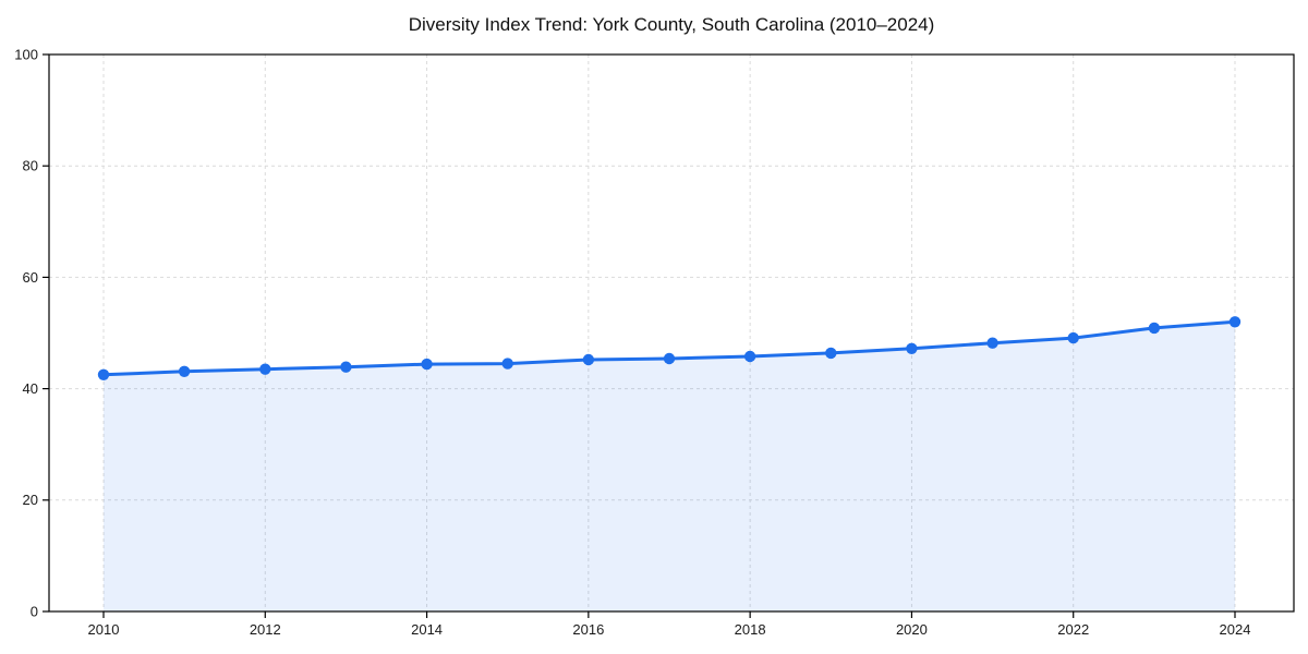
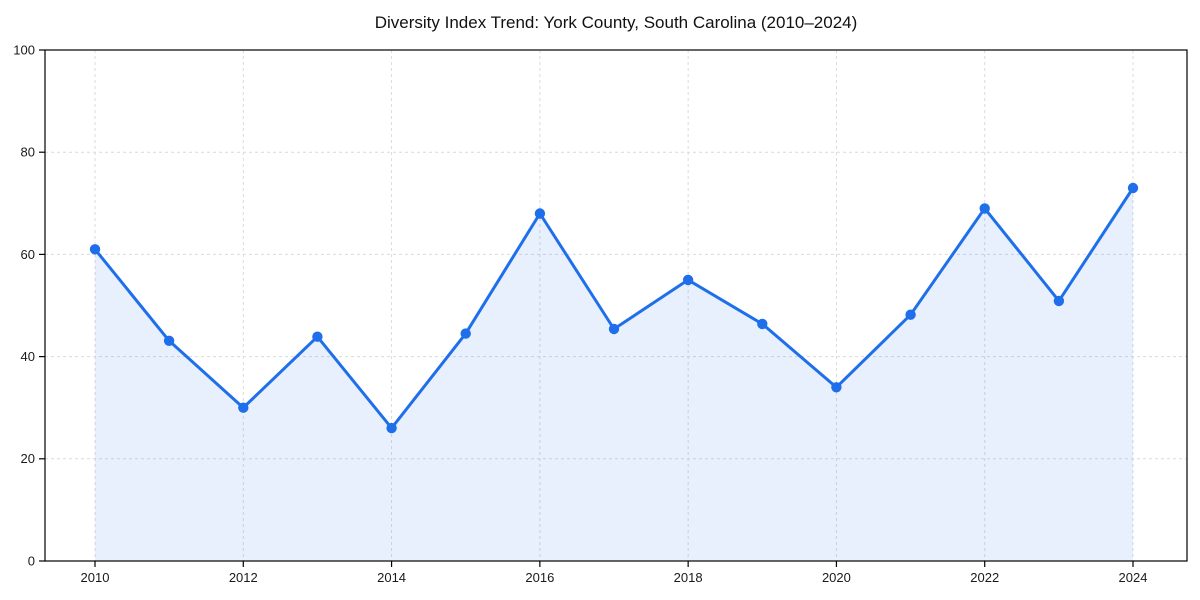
2010: 42 -> 61
2012: 44 -> 30
2014: 44 -> 26
2016: 45 -> 68
2018: 46 -> 55
2020: 47 -> 34
2022: 49 -> 69
2024: 52 -> 73
